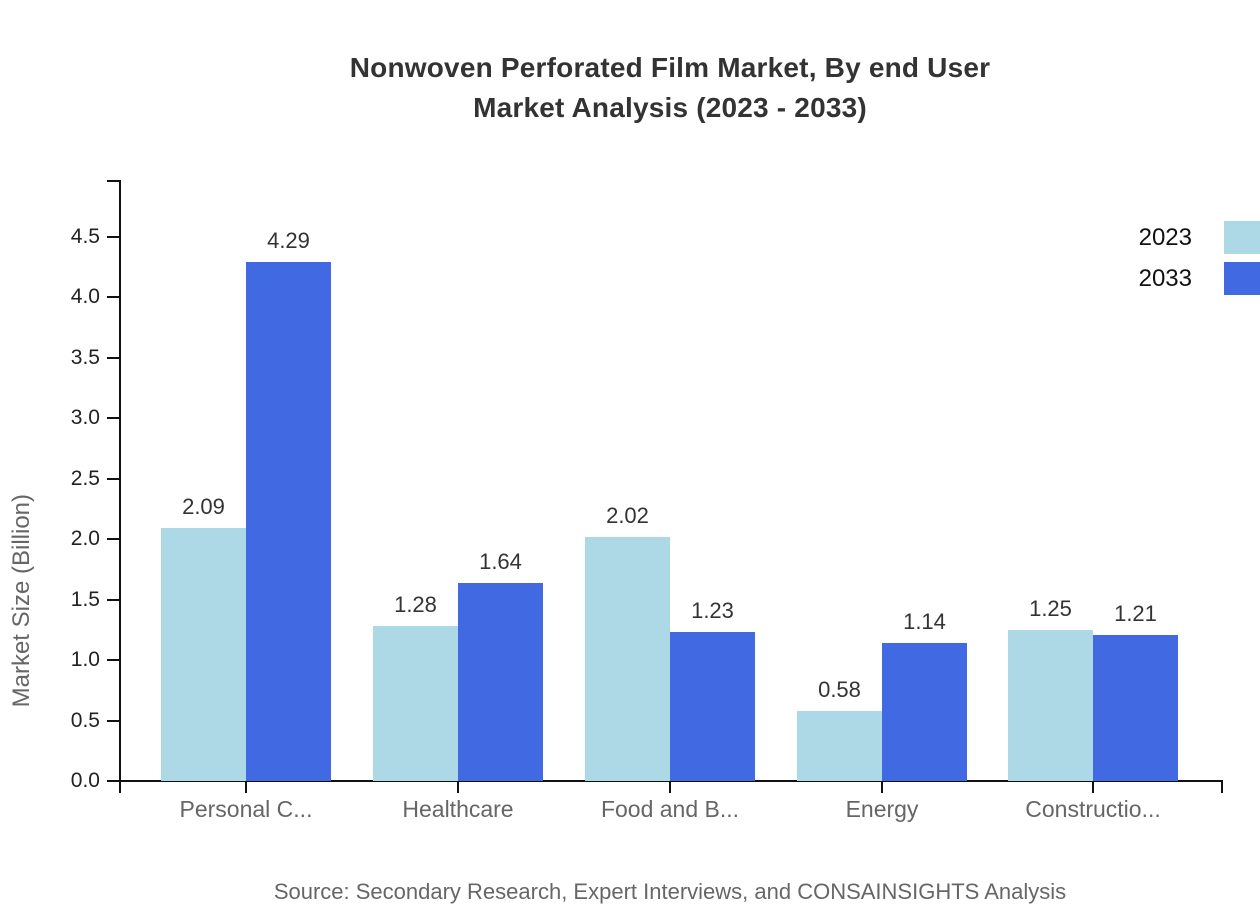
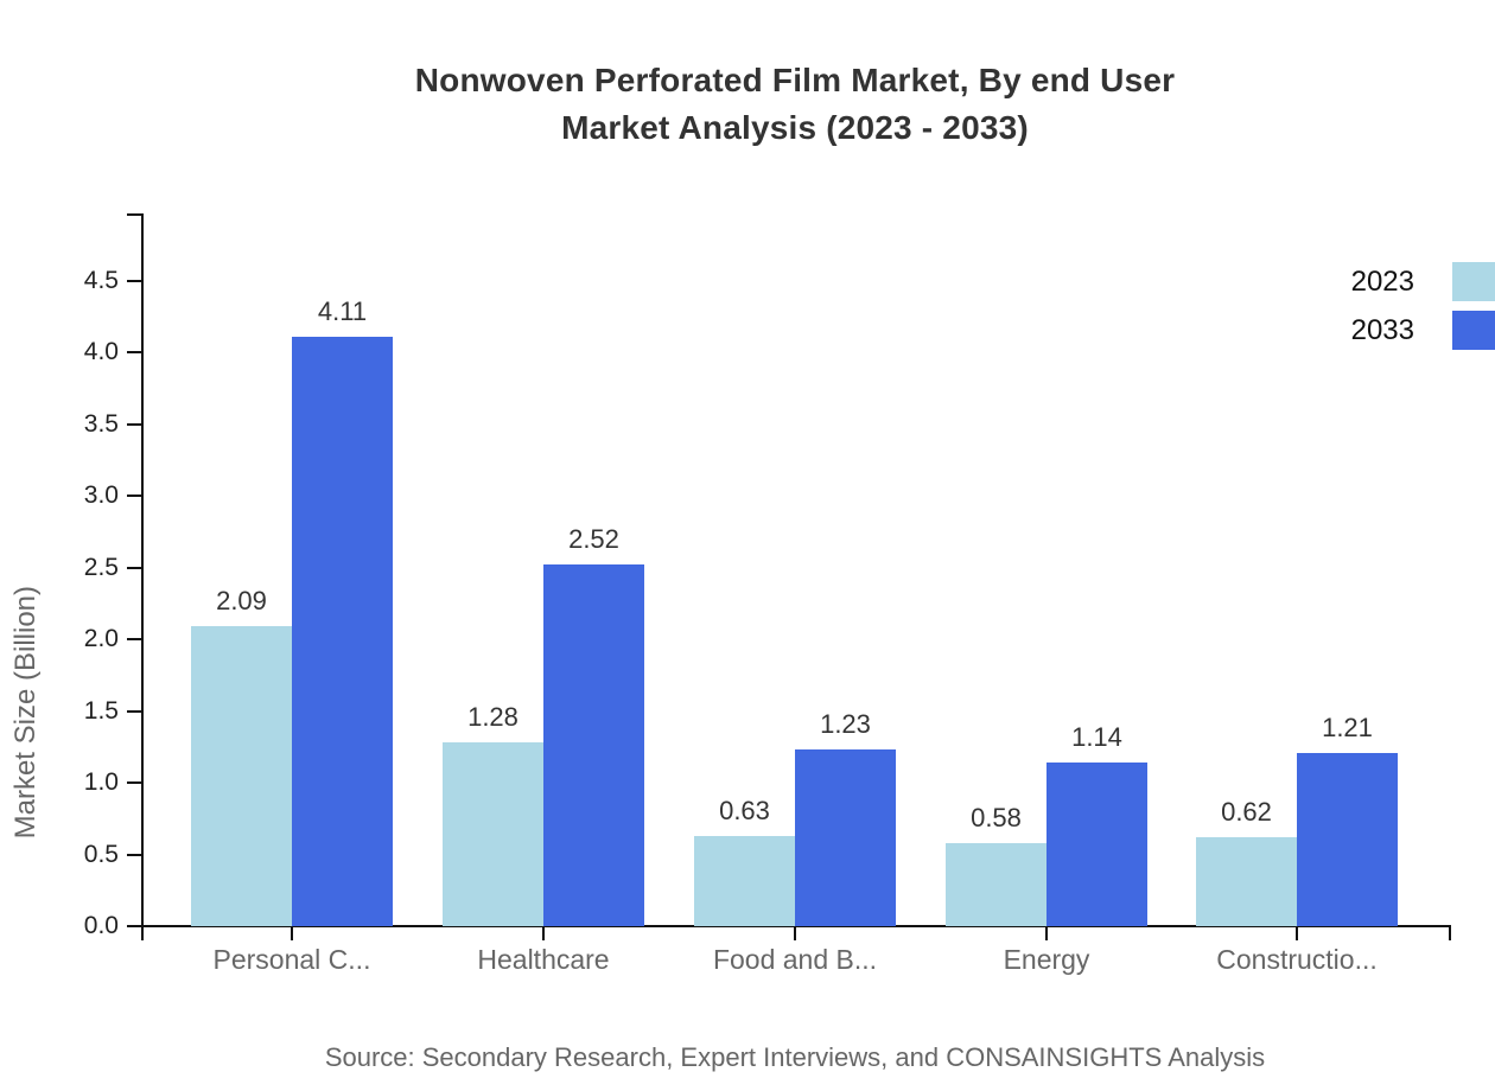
2033/Personal C...: 4.29 -> 4.11
2033/Healthcare: 1.64 -> 2.52
2023/Food and B...: 2.02 -> 0.63
2023/Constructio...: 1.25 -> 0.62
